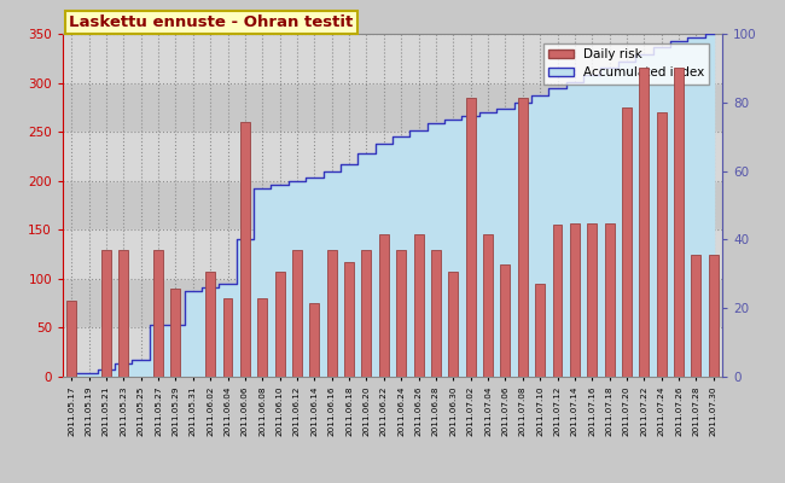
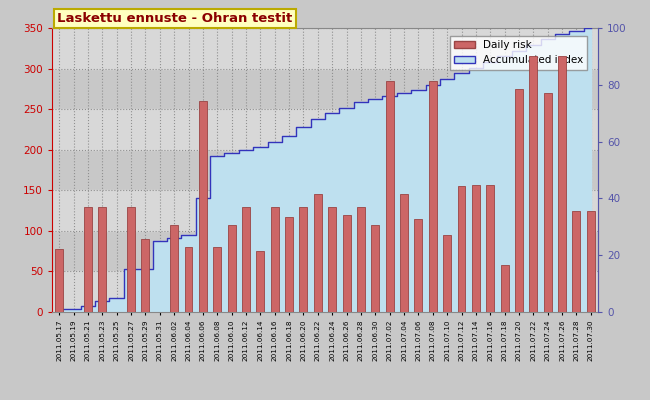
Daily risk/2011.06.26: 145 -> 120
Daily risk/2011.07.18: 157 -> 58
